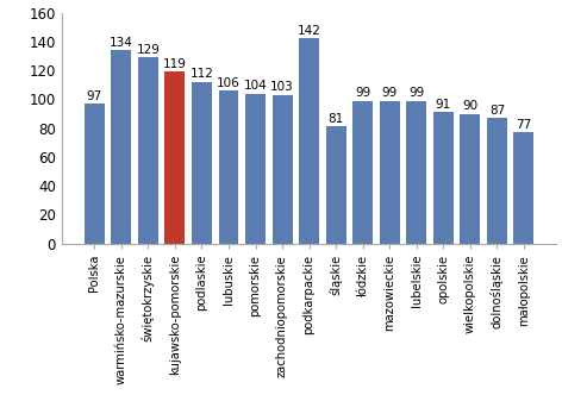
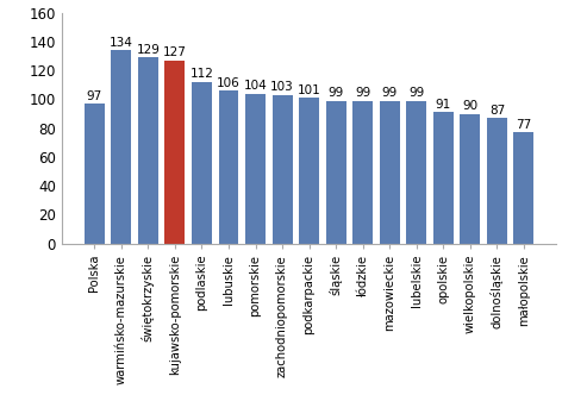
kujawsko-pomorskie: 119 -> 127
podkarpackie: 142 -> 101
śląskie: 81 -> 99
